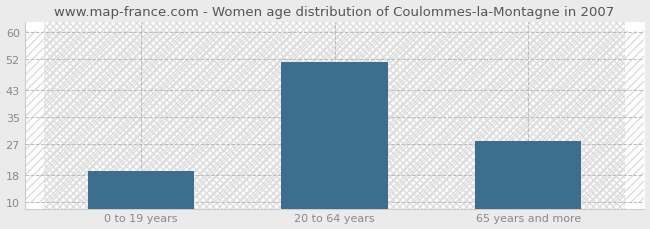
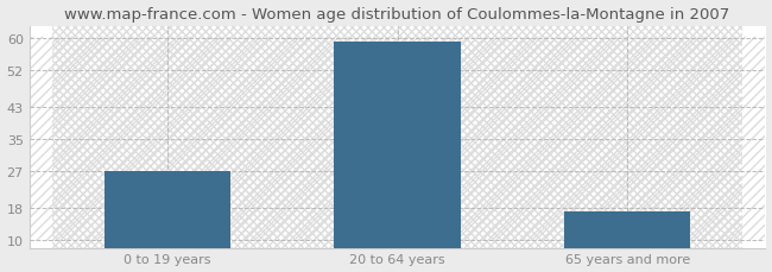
0 to 19 years: 19 -> 27
20 to 64 years: 51 -> 59
65 years and more: 28 -> 17
